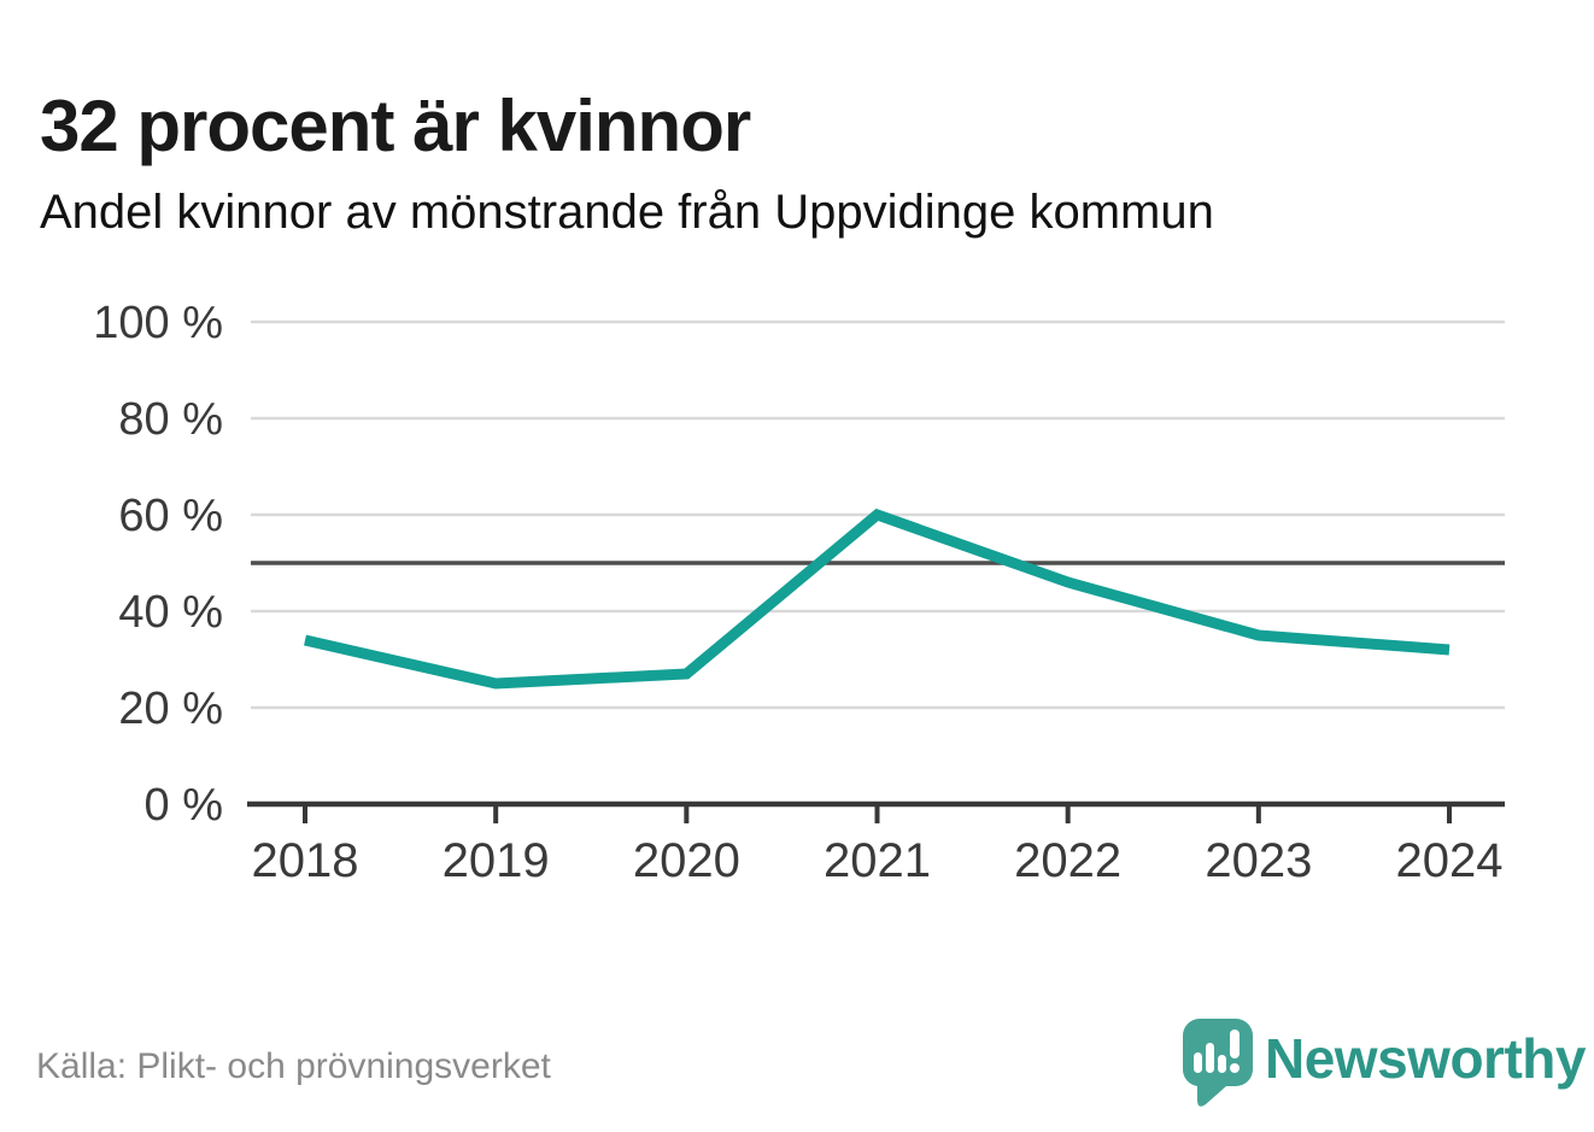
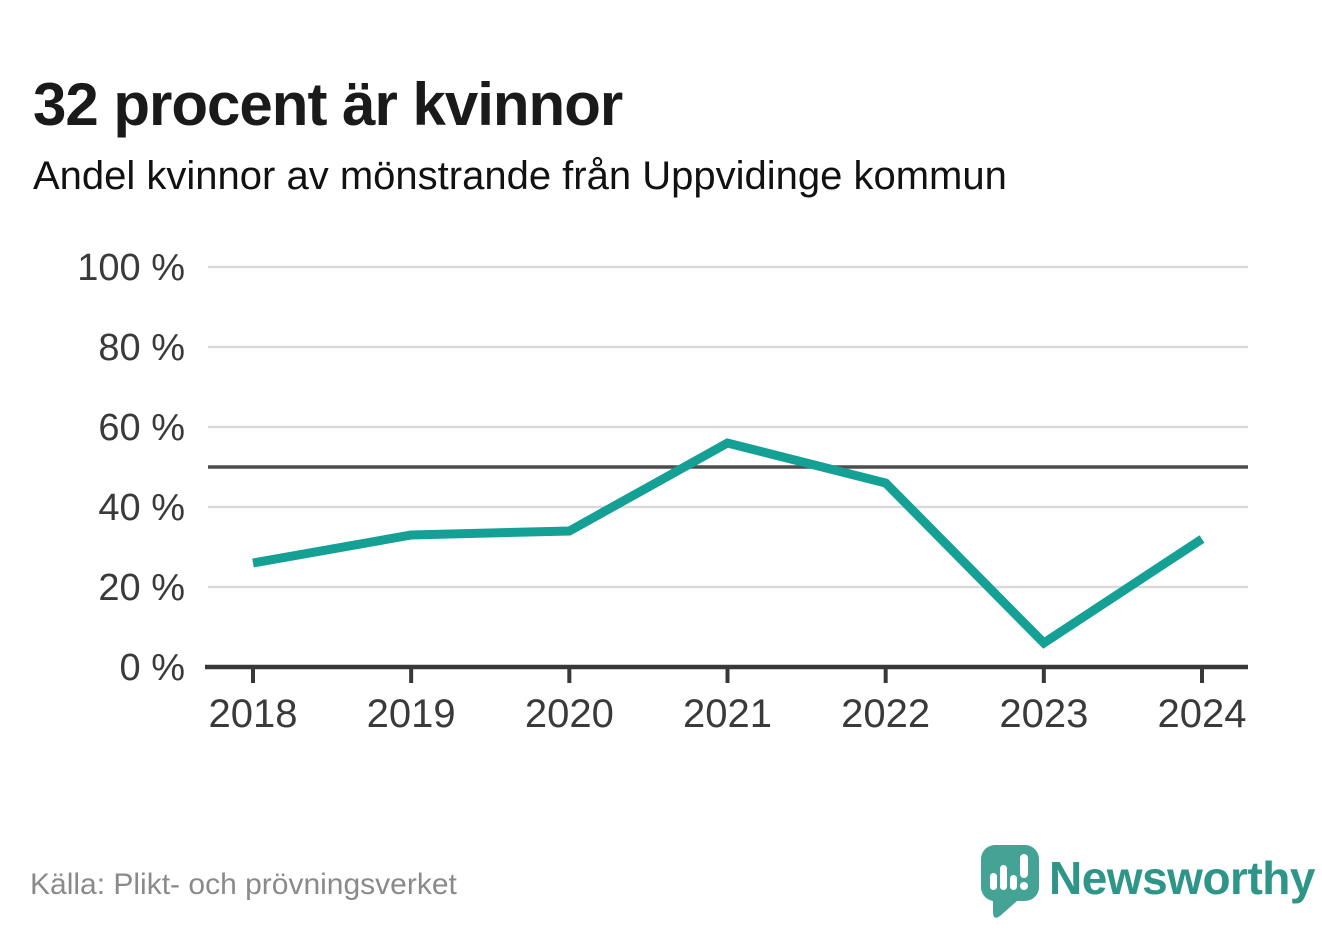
2018: 34% -> 26%
2019: 25% -> 33%
2020: 27% -> 34%
2021: 60% -> 56%
2023: 35% -> 6%
